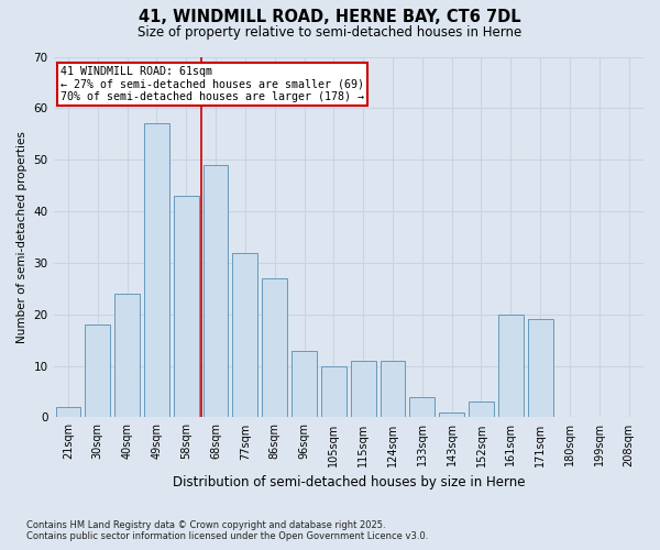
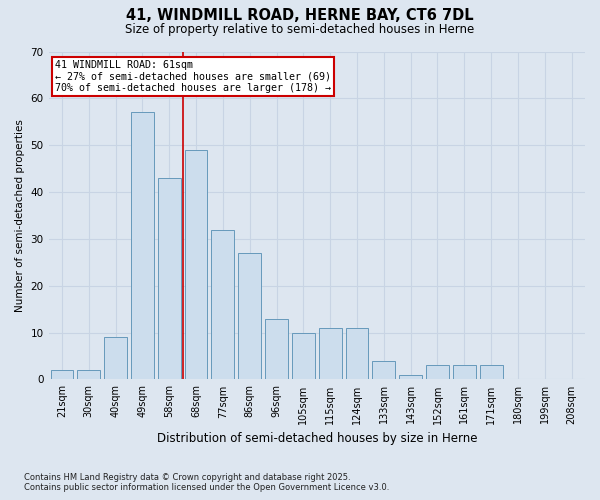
30sqm: 18 -> 2
40sqm: 24 -> 9
161sqm: 20 -> 3
171sqm: 19 -> 3
